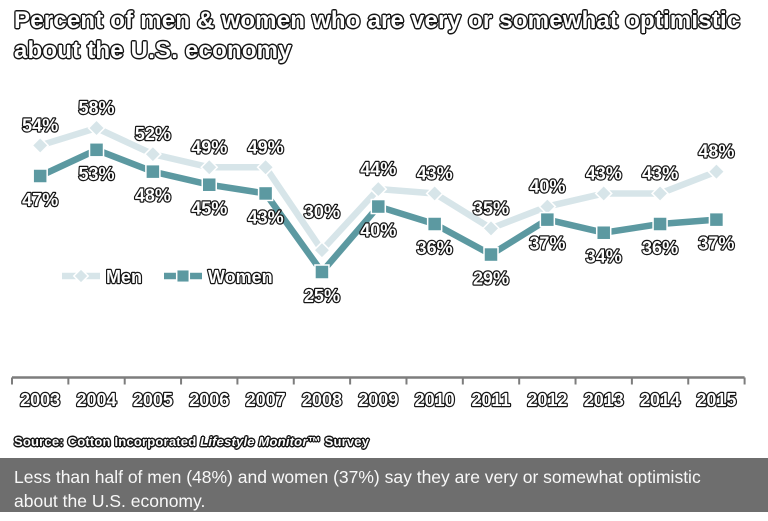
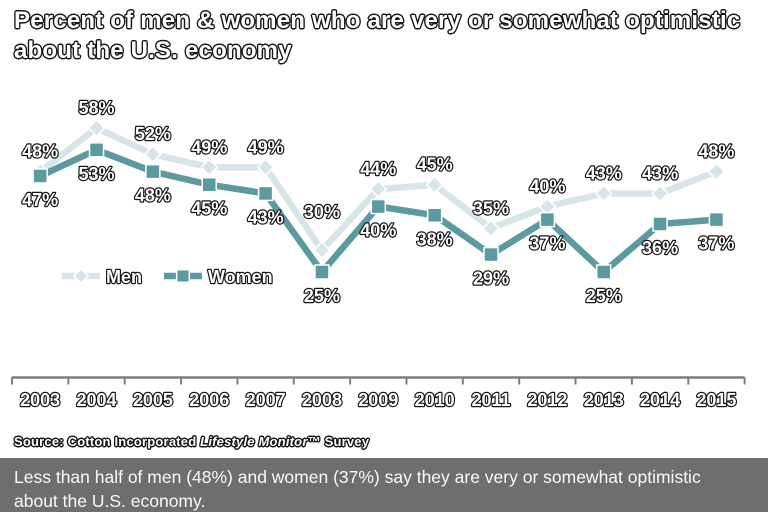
Men/2003: 54% -> 48%
Men/2010: 43% -> 45%
Women/2010: 36% -> 38%
Women/2013: 34% -> 25%
